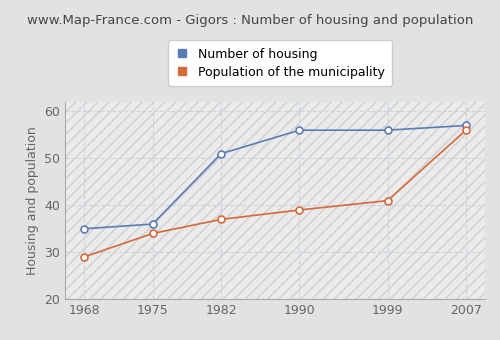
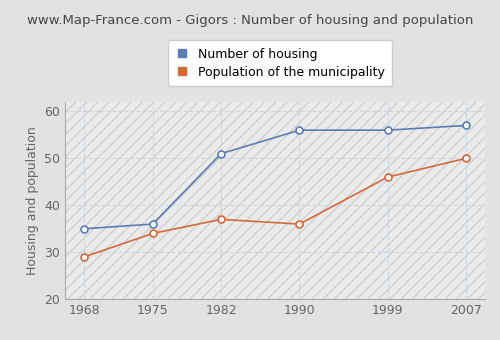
Population of the municipality/1990: 39 -> 36
Population of the municipality/1999: 41 -> 46
Population of the municipality/2007: 56 -> 50
